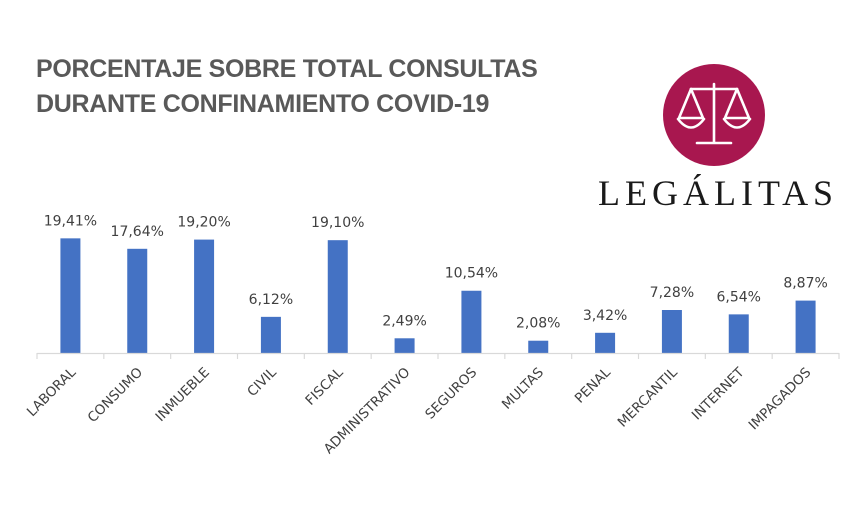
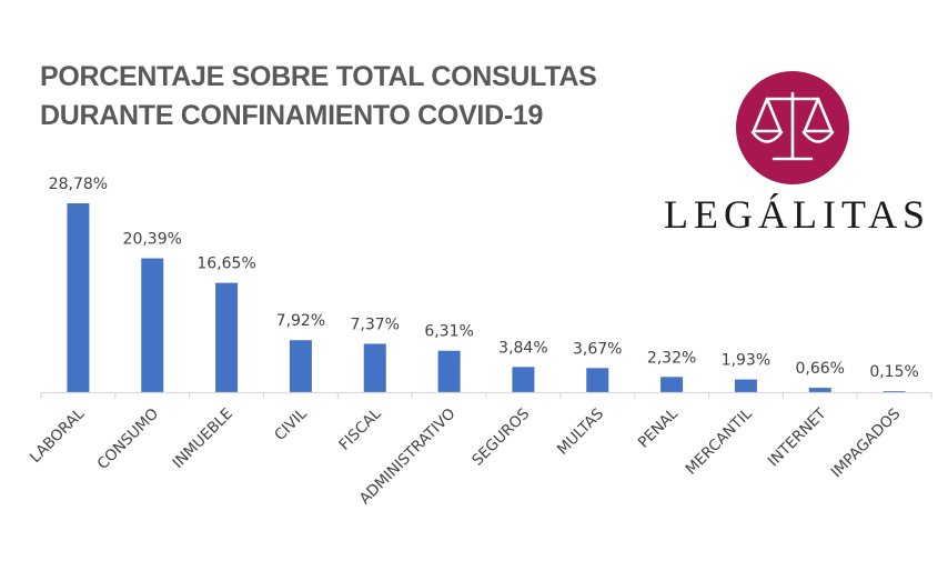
LABORAL: 19,41% -> 28,78%
CONSUMO: 17,64% -> 20,39%
INMUEBLE: 19,20% -> 16,65%
CIVIL: 6,12% -> 7,92%
FISCAL: 19,10% -> 7,37%
ADMINISTRATIVO: 2,49% -> 6,31%
SEGUROS: 10,54% -> 3,84%
MULTAS: 2,08% -> 3,67%
PENAL: 3,42% -> 2,32%
MERCANTIL: 7,28% -> 1,93%
INTERNET: 6,54% -> 0,66%
IMPAGADOS: 8,87% -> 0,15%
